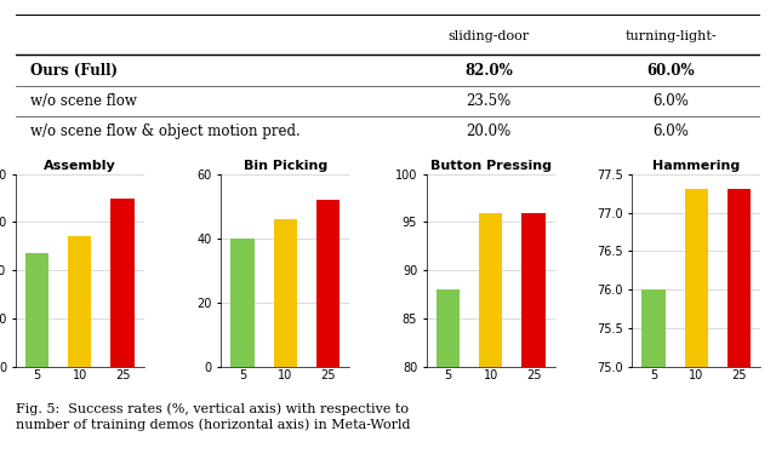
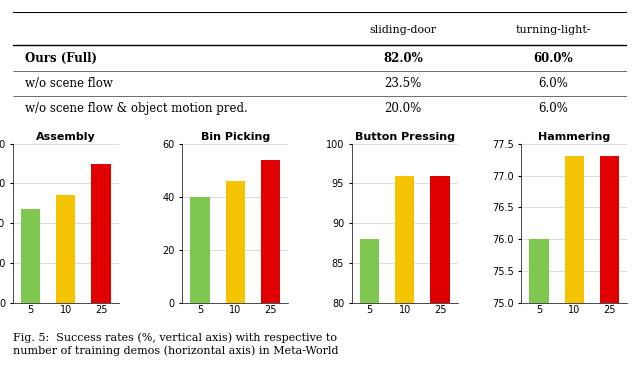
Bin Picking/25: 52 -> 54
